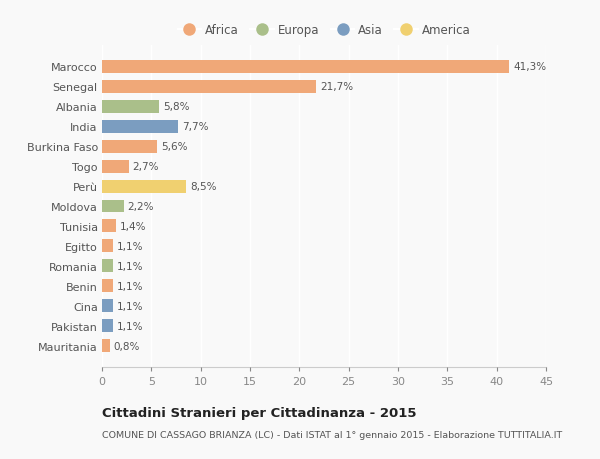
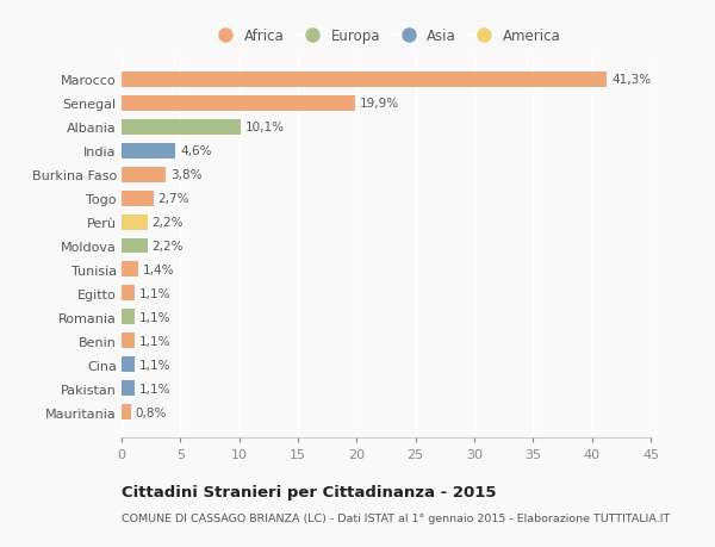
Senegal: 21,7% -> 19,9%
Albania: 5,8% -> 10,1%
India: 7,7% -> 4,6%
Burkina Faso: 5,6% -> 3,8%
Perù: 8,5% -> 2,2%
